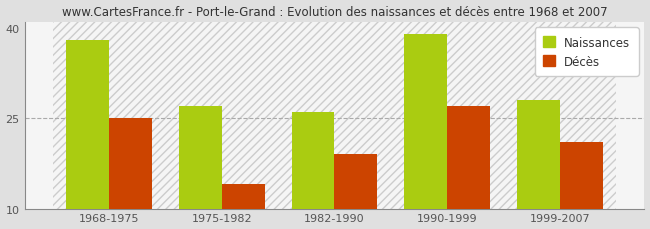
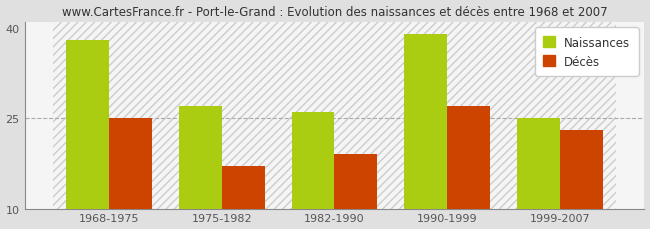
Décès/1975-1982: 14 -> 17
Naissances/1999-2007: 28 -> 25
Décès/1999-2007: 21 -> 23
